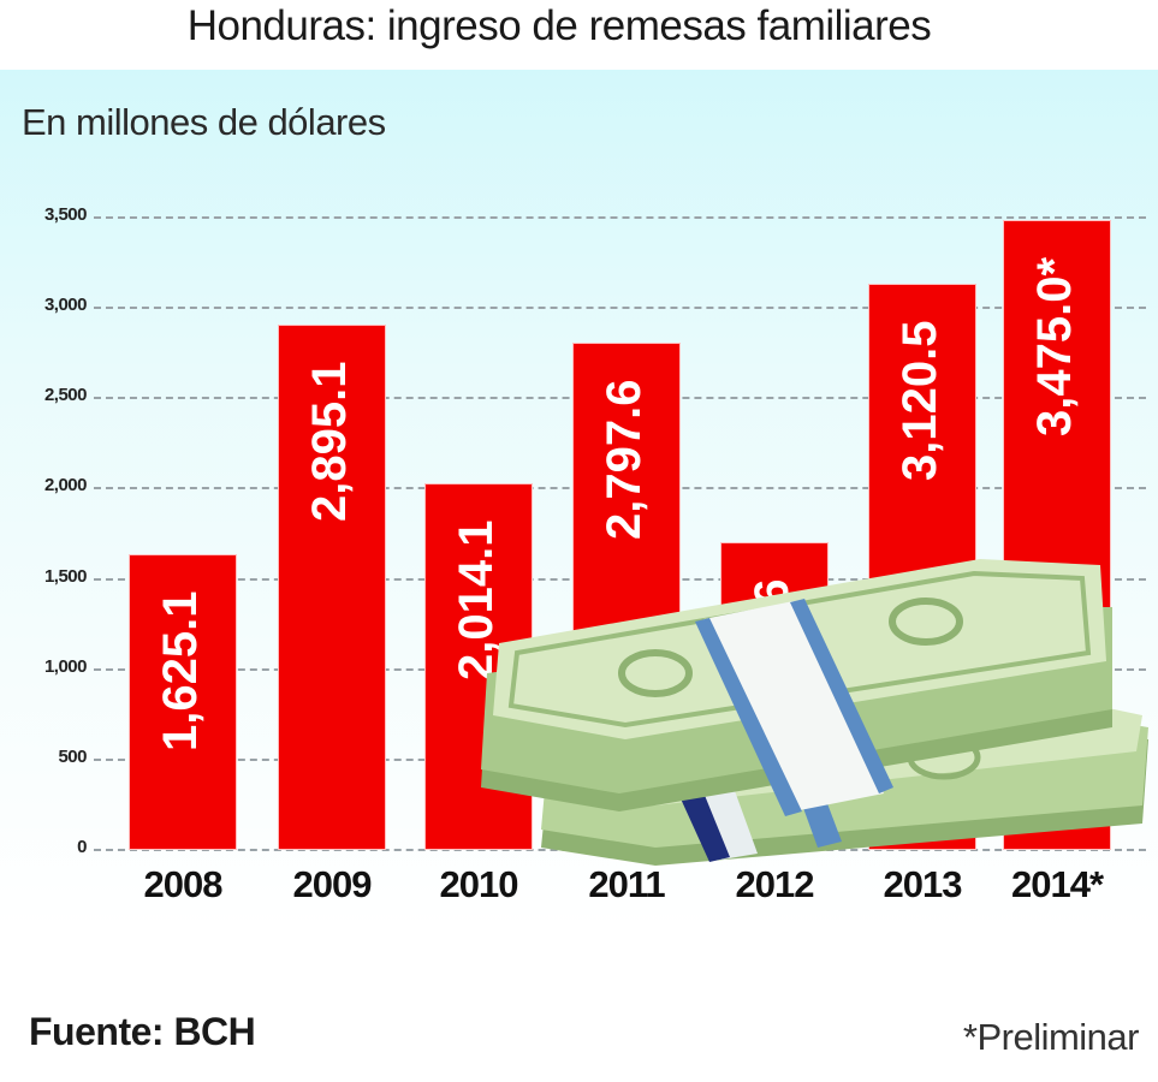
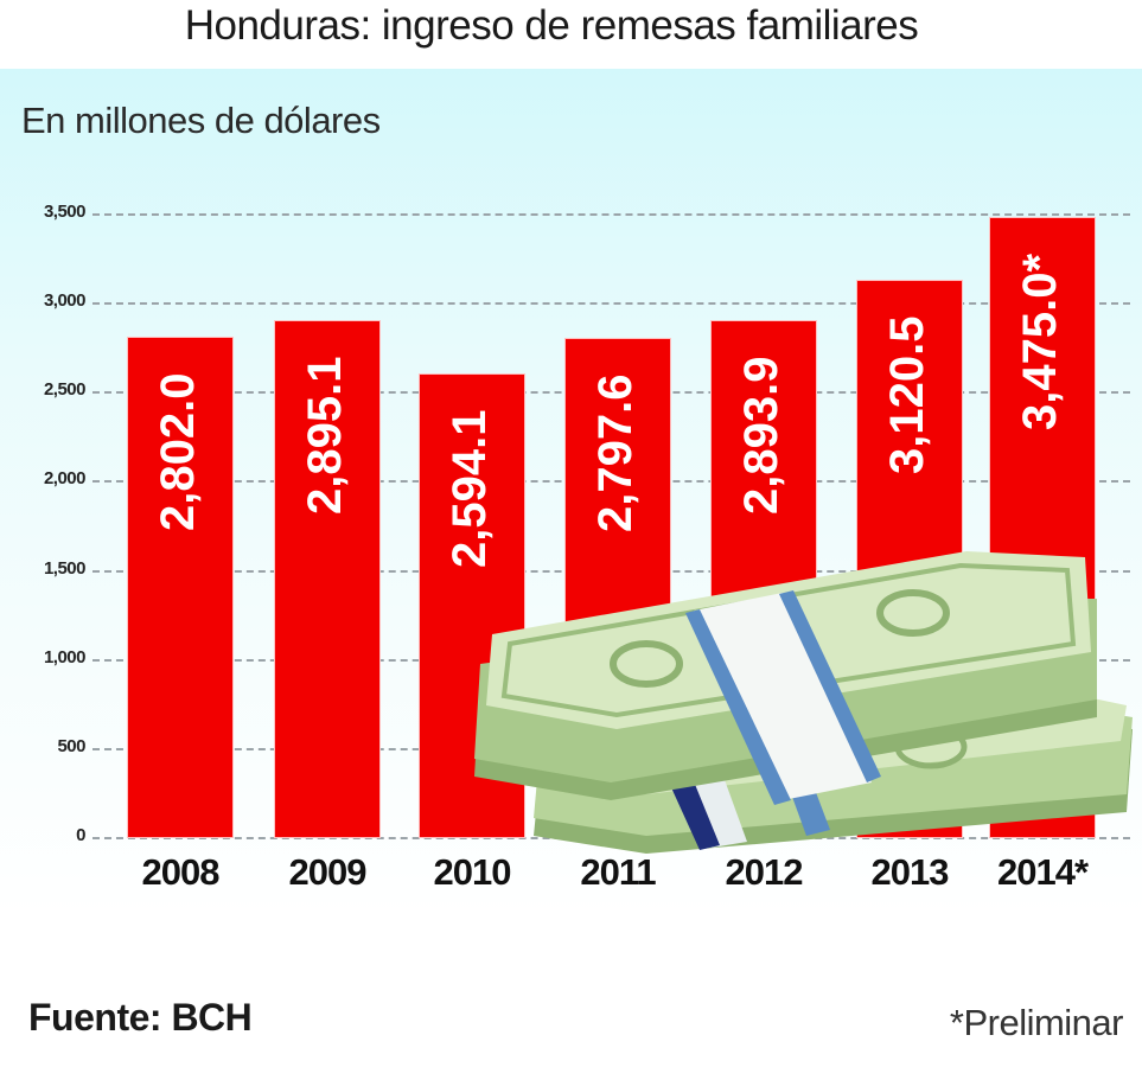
2008: 1,625.1 -> 2,802.0
2010: 2,014.1 -> 2,594.1
2012: 1,689.6 -> 2,893.9
